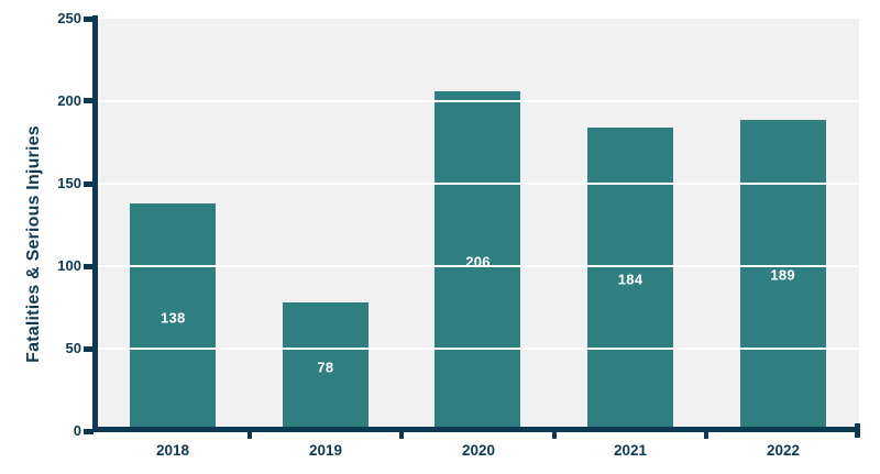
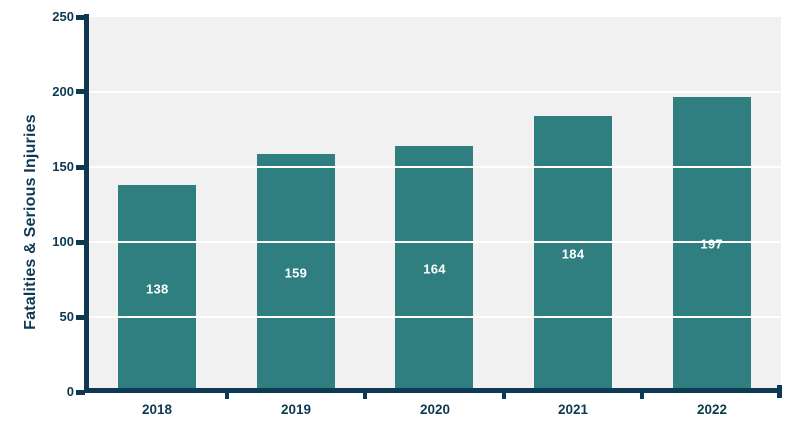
2019: 78 -> 159
2020: 206 -> 164
2022: 189 -> 197
